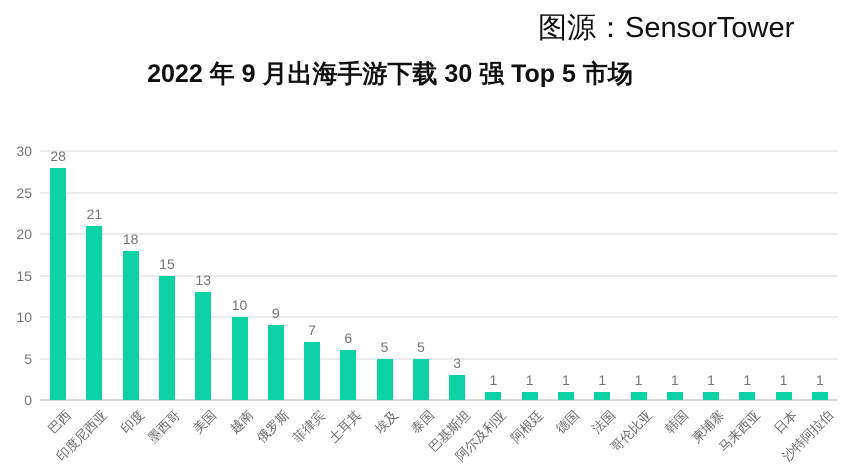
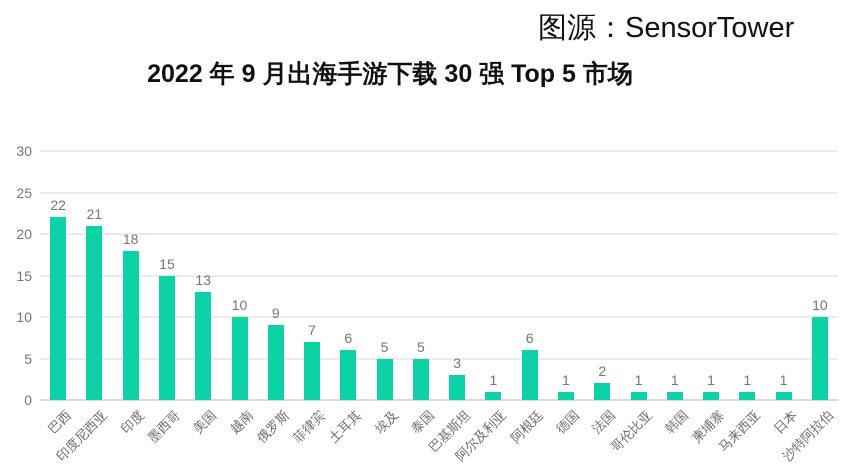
巴西: 28 -> 22
阿根廷: 1 -> 6
法国: 1 -> 2
沙特阿拉伯: 1 -> 10
